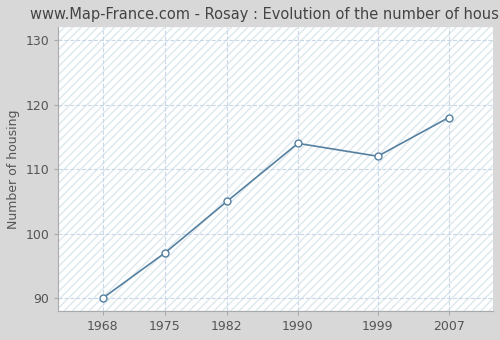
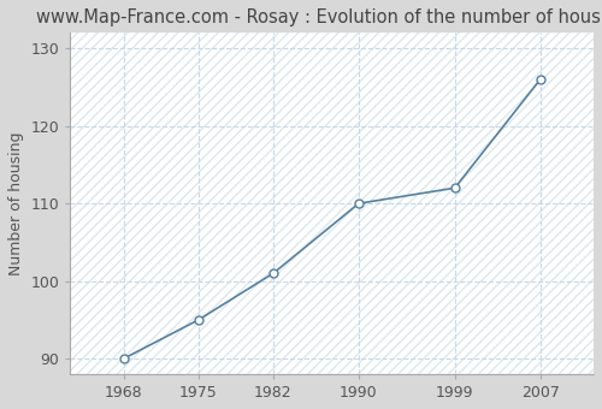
1975: 97 -> 95
1982: 105 -> 101
1990: 114 -> 110
2007: 118 -> 126
